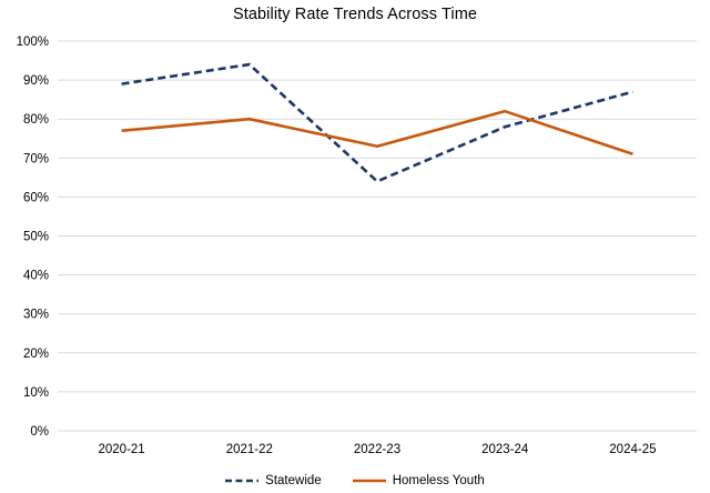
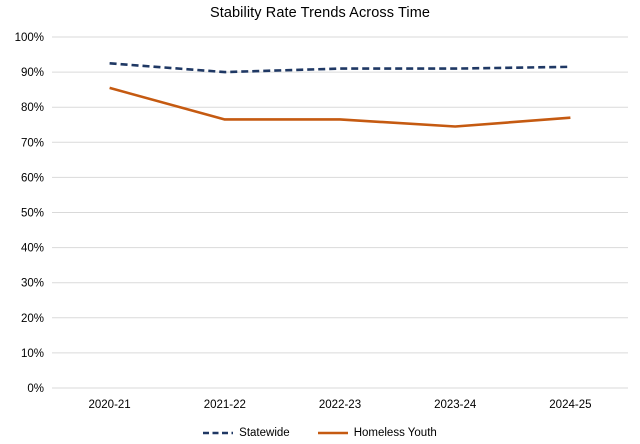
Statewide/2020-21: 89% -> 92%
Homeless Youth/2020-21: 77% -> 86%
Statewide/2021-22: 94% -> 90%
Homeless Youth/2021-22: 80% -> 76%
Statewide/2022-23: 64% -> 91%
Homeless Youth/2022-23: 73% -> 76%
Statewide/2023-24: 78% -> 91%
Homeless Youth/2023-24: 82% -> 74%
Statewide/2024-25: 87% -> 92%
Homeless Youth/2024-25: 71% -> 77%
